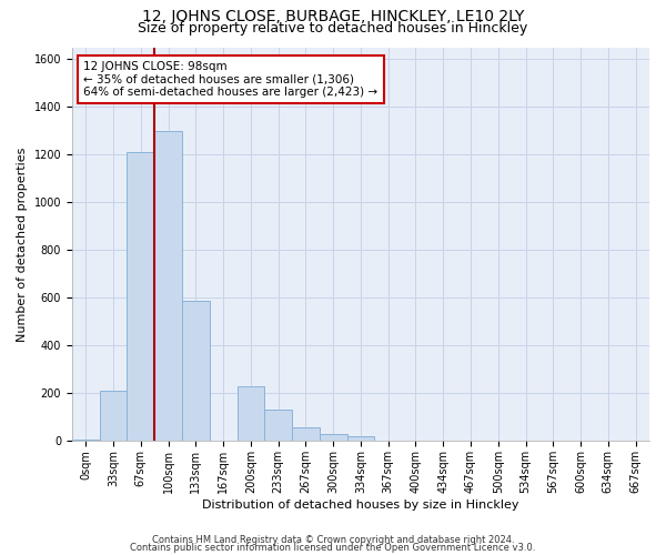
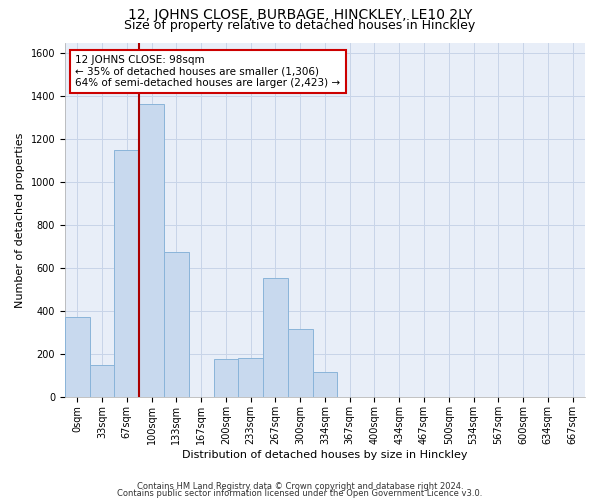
0sqm: 5 -> 375
33sqm: 210 -> 150
67sqm: 1210 -> 1150
100sqm: 1300 -> 1365
133sqm: 590 -> 675
200sqm: 230 -> 180
233sqm: 130 -> 185
267sqm: 60 -> 555
300sqm: 30 -> 320
334sqm: 20 -> 120
